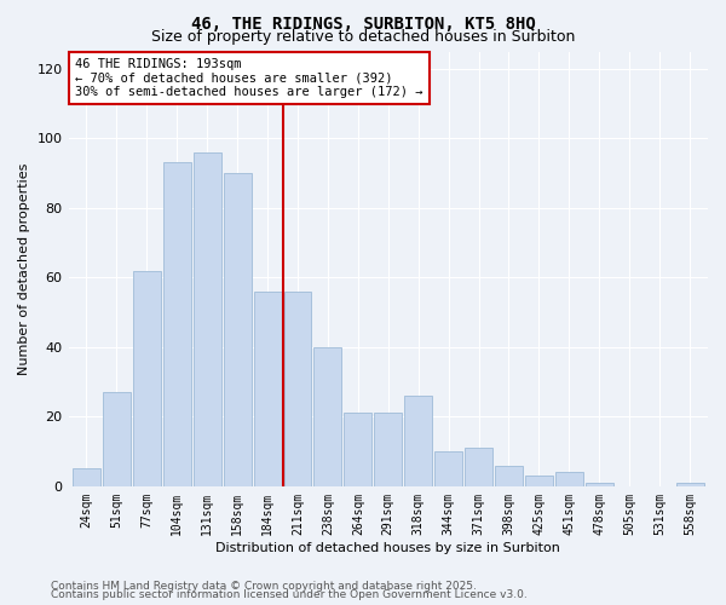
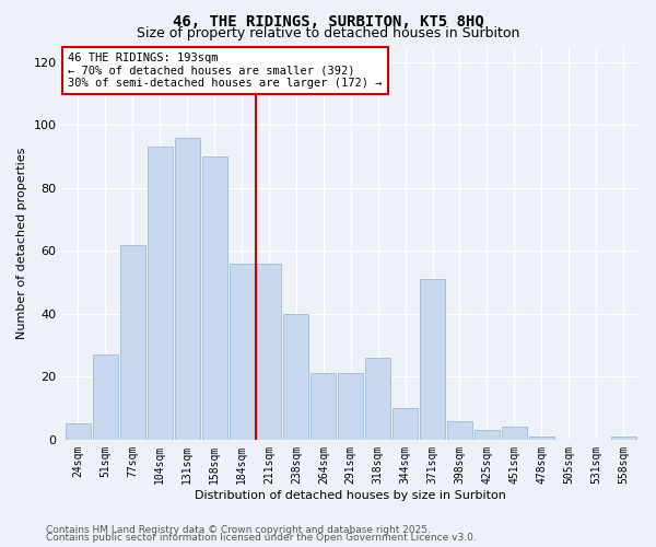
371sqm: 11 -> 51
